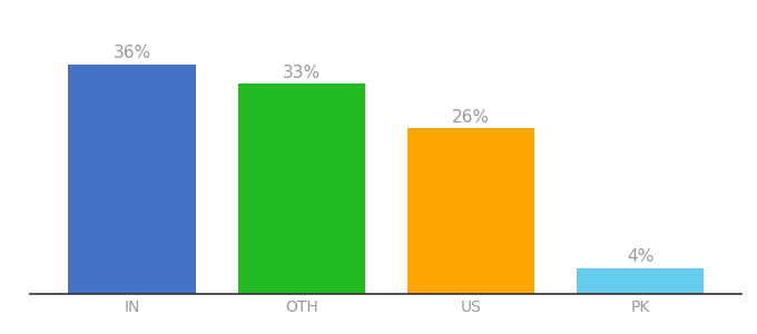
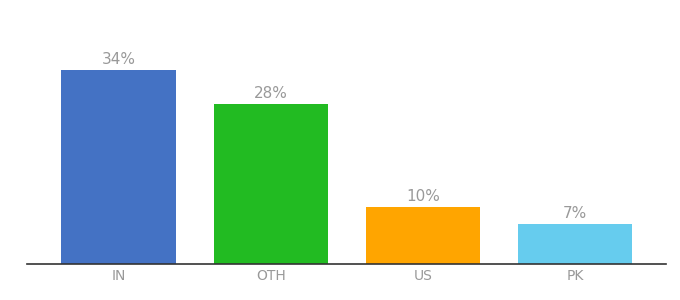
IN: 36% -> 34%
OTH: 33% -> 28%
US: 26% -> 10%
PK: 4% -> 7%
